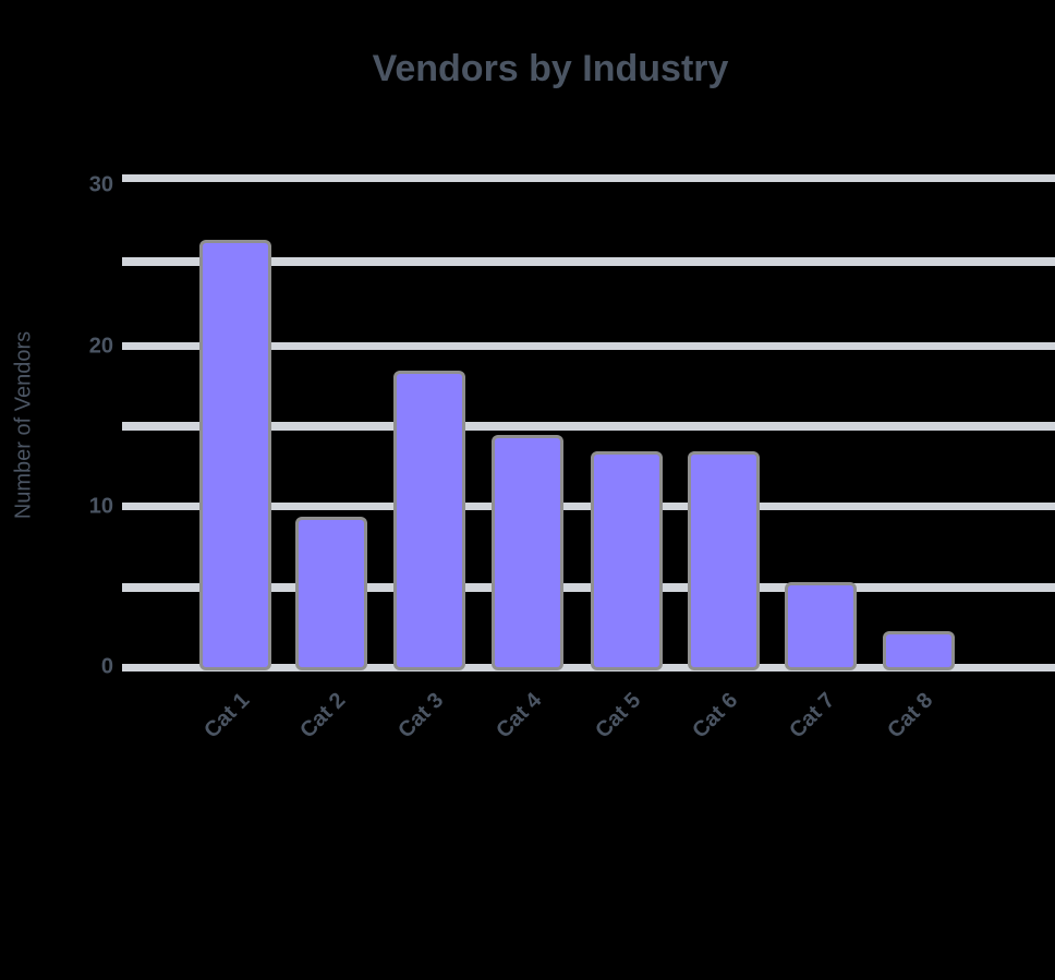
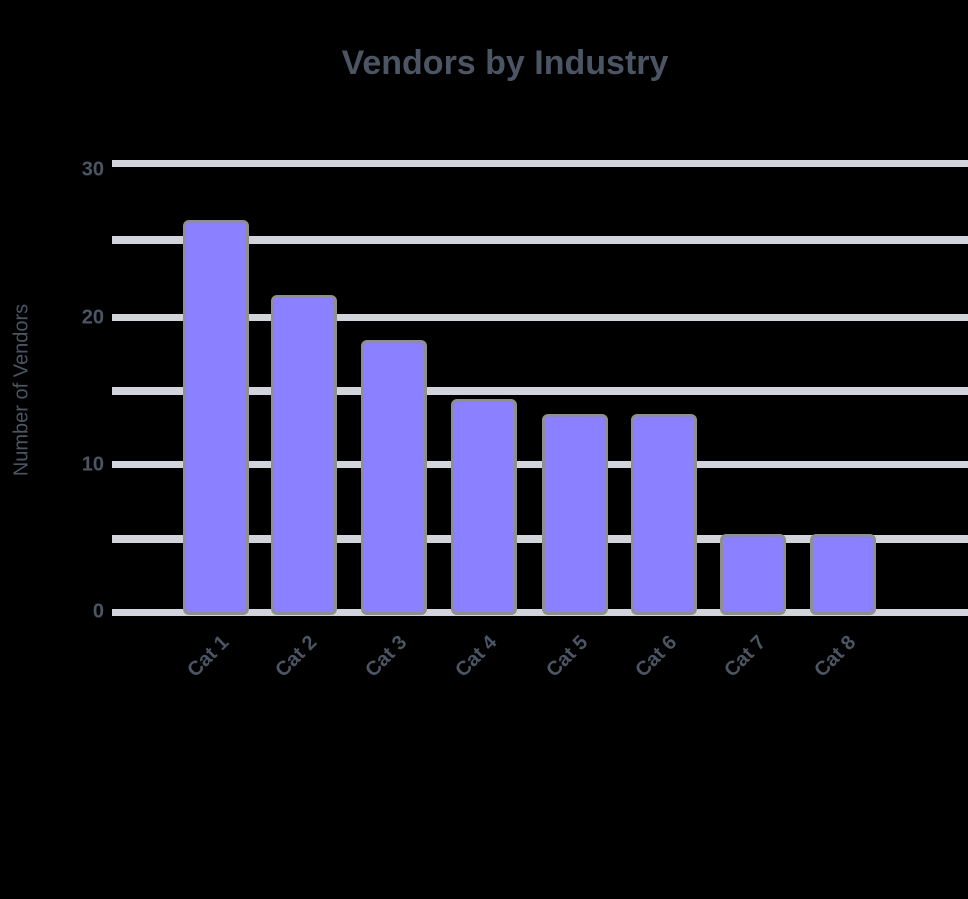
Cat 2: 9 -> 21
Cat 8: 2 -> 5
